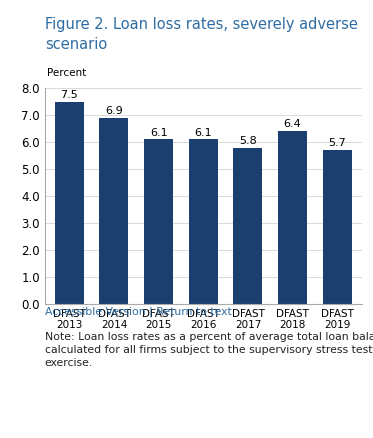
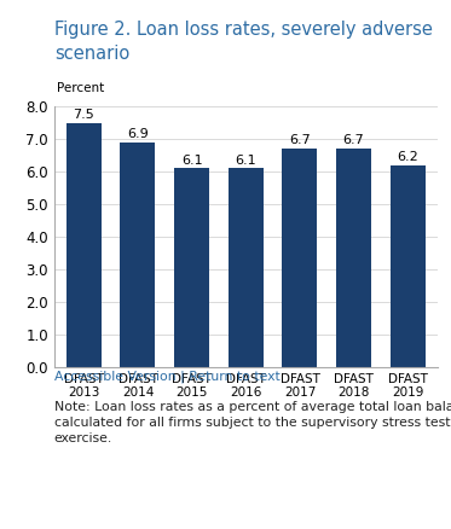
DFAST 2017: 5.8 -> 6.7
DFAST 2018: 6.4 -> 6.7
DFAST 2019: 5.7 -> 6.2
